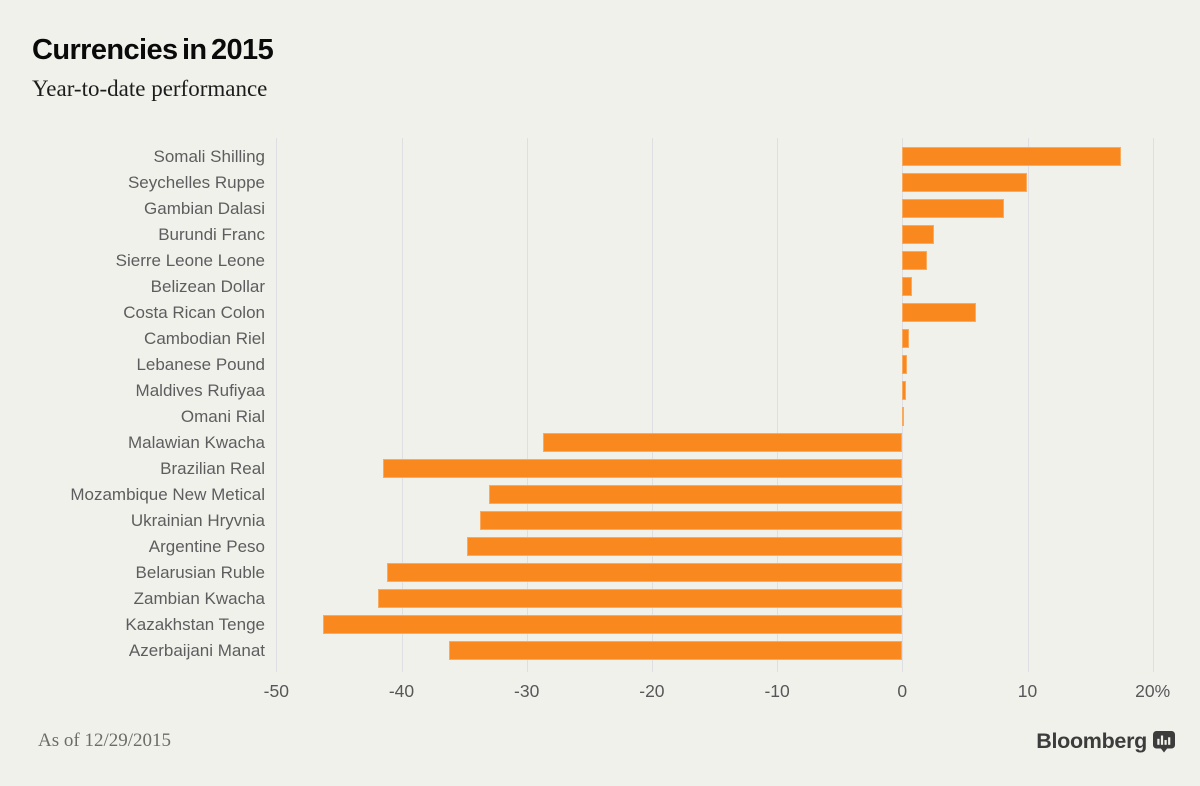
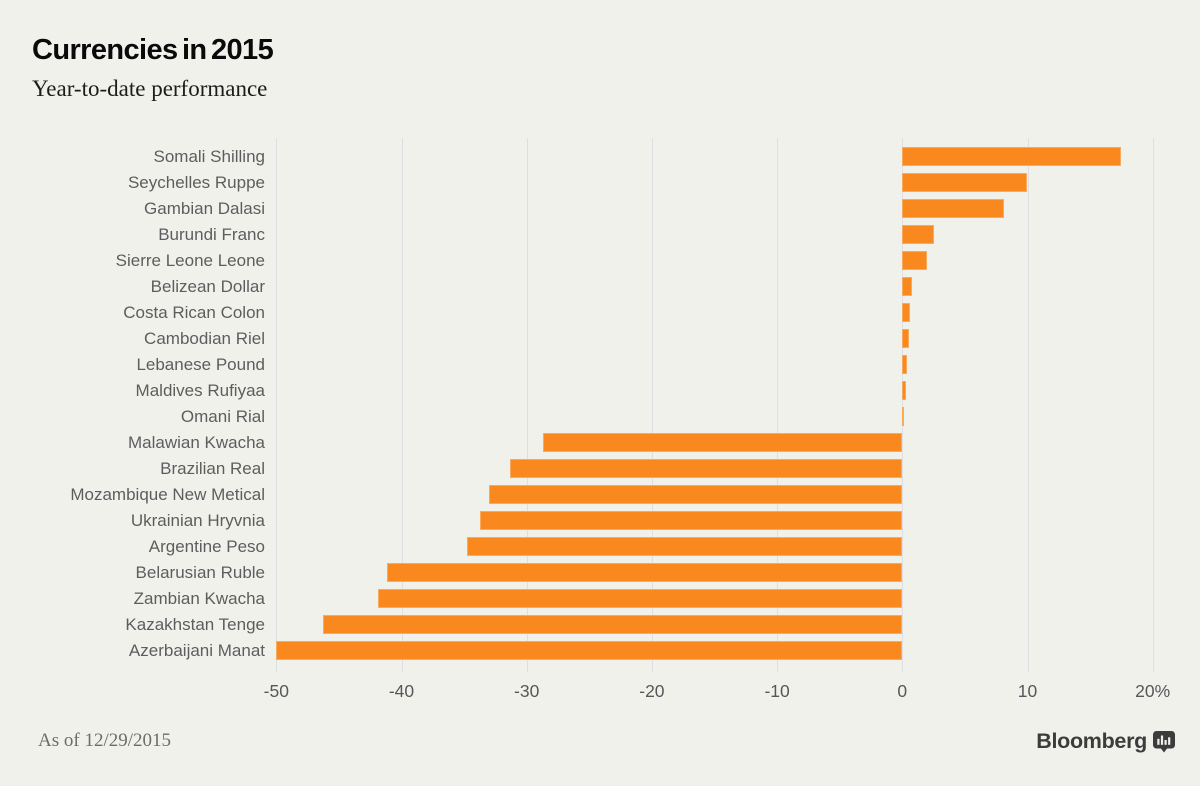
Costa Rican Colon: 5.9% -> 0.7%
Brazilian Real: -41.5% -> -31.3%
Azerbaijani Manat: -36.2% -> -50.0%
